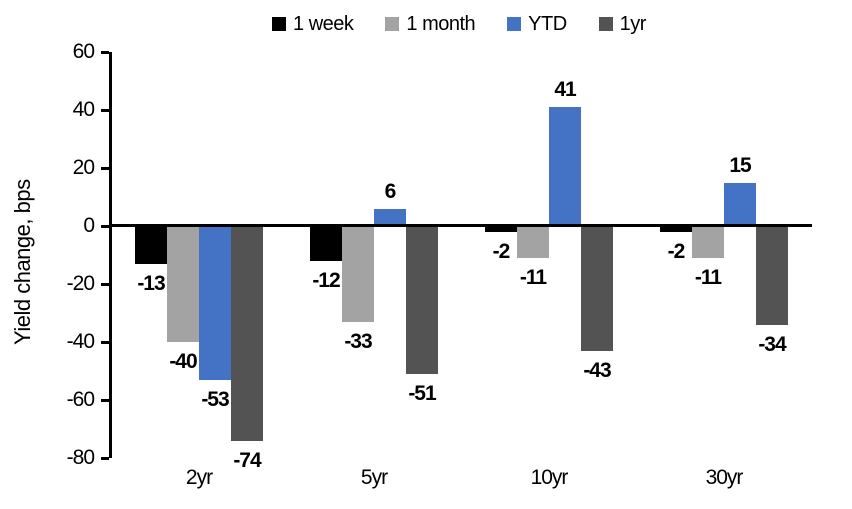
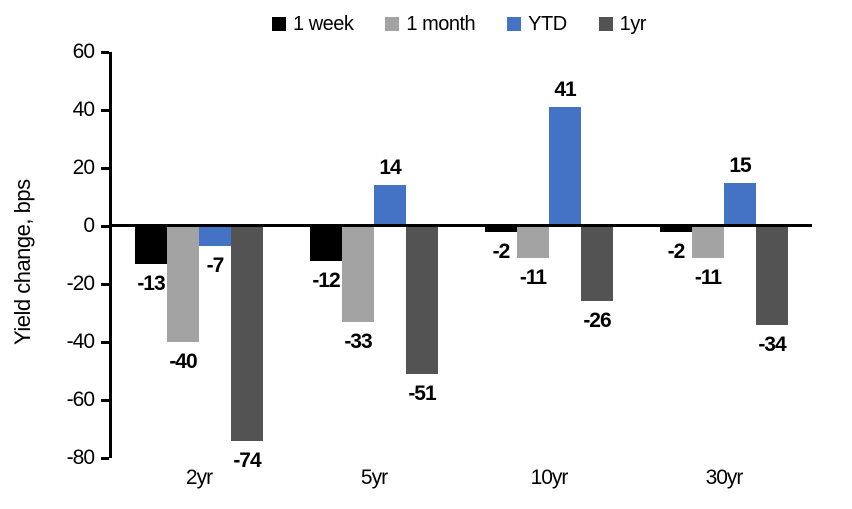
YTD/2yr: -53 -> -7
YTD/5yr: 6 -> 14
1yr/10yr: -43 -> -26
